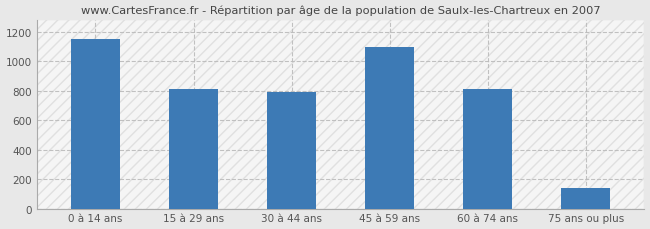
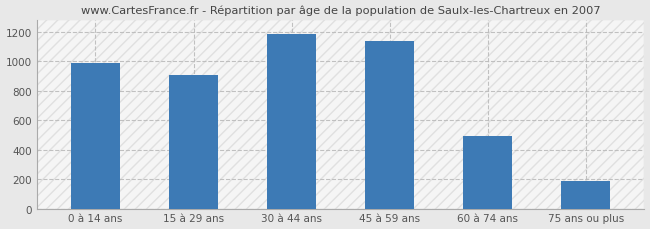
0 à 14 ans: 1150 -> 990
15 à 29 ans: 810 -> 900
30 à 44 ans: 790 -> 1180
45 à 59 ans: 1100 -> 1140
60 à 74 ans: 810 -> 490
75 ans ou plus: 140 -> 180
